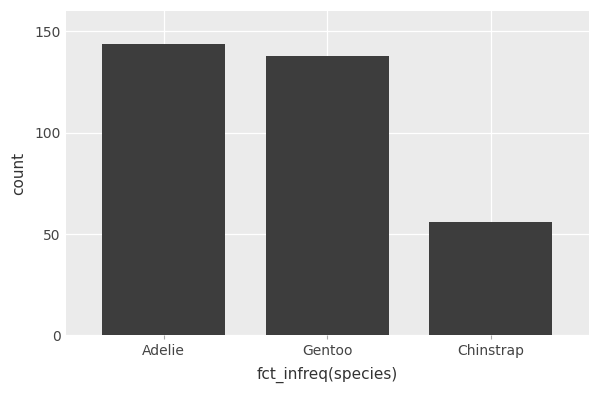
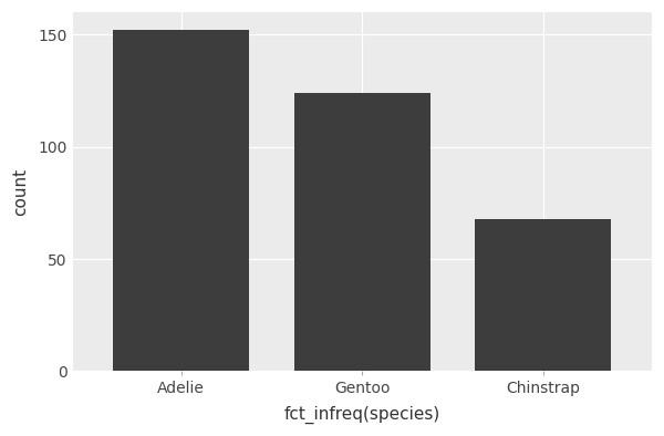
Adelie: 144 -> 152
Gentoo: 138 -> 124
Chinstrap: 56 -> 68
